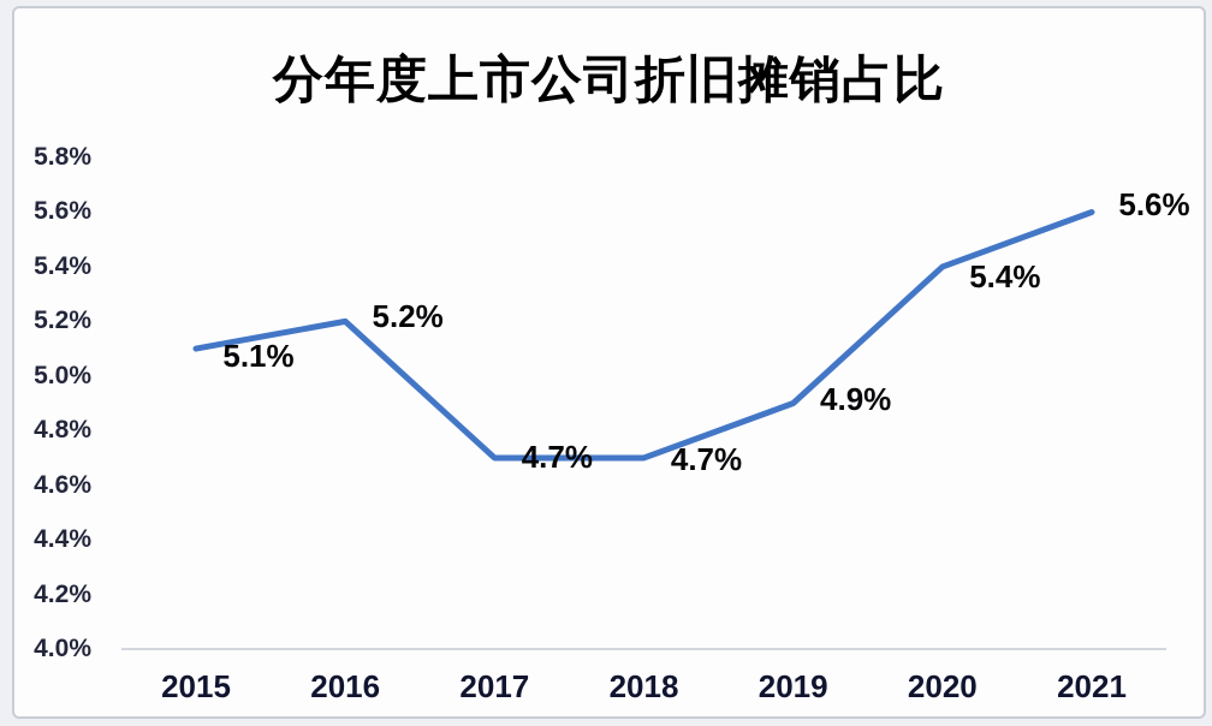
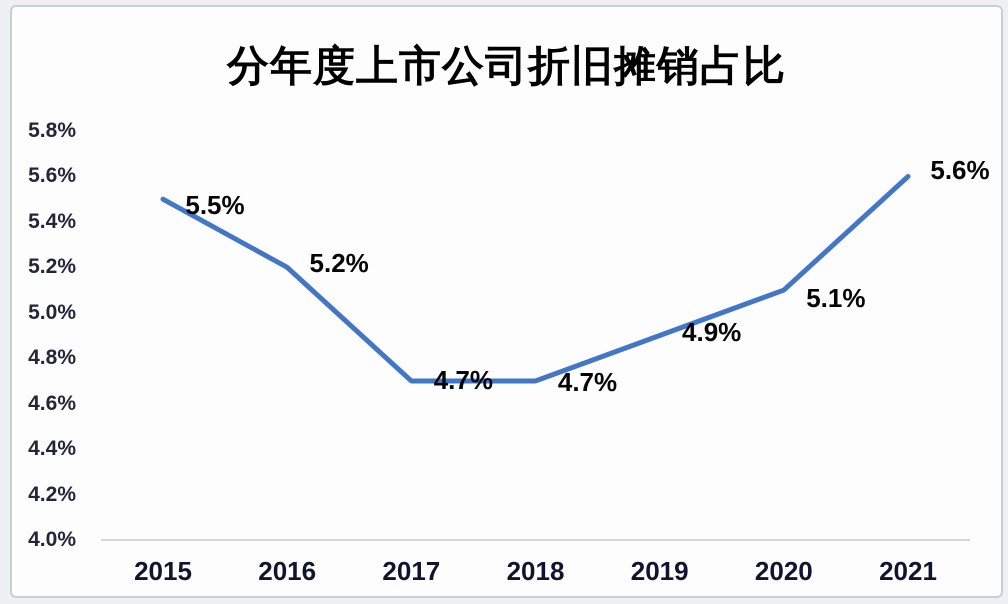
2015: 5.1% -> 5.5%
2020: 5.4% -> 5.1%
